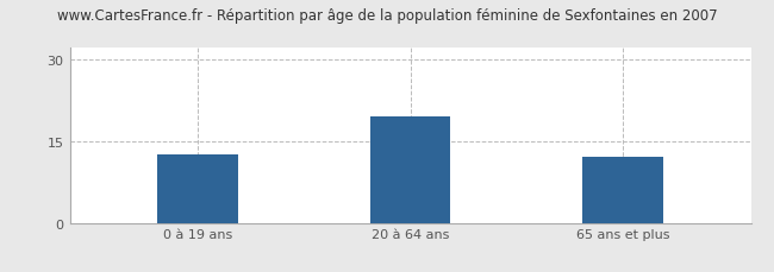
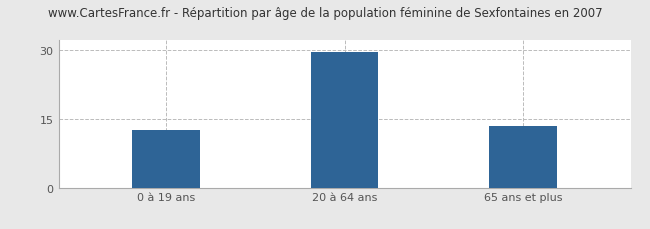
20 à 64 ans: 19.5 -> 29.5
65 ans et plus: 12.0 -> 13.5
